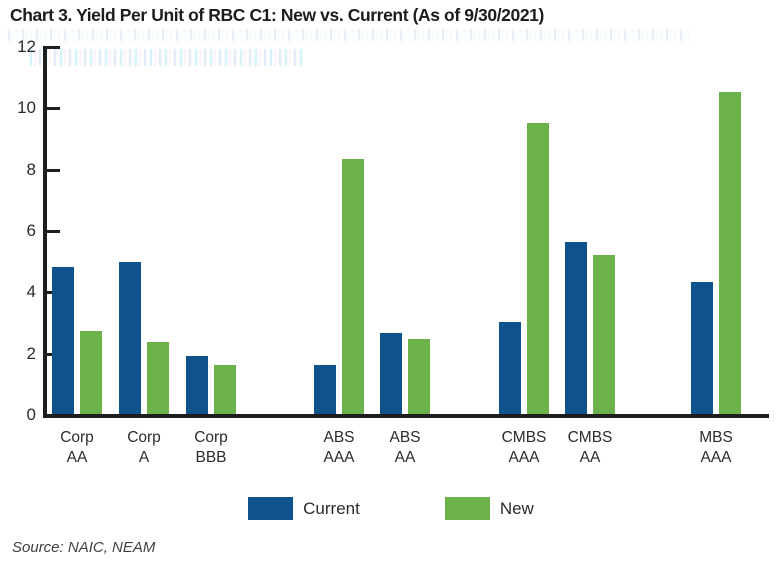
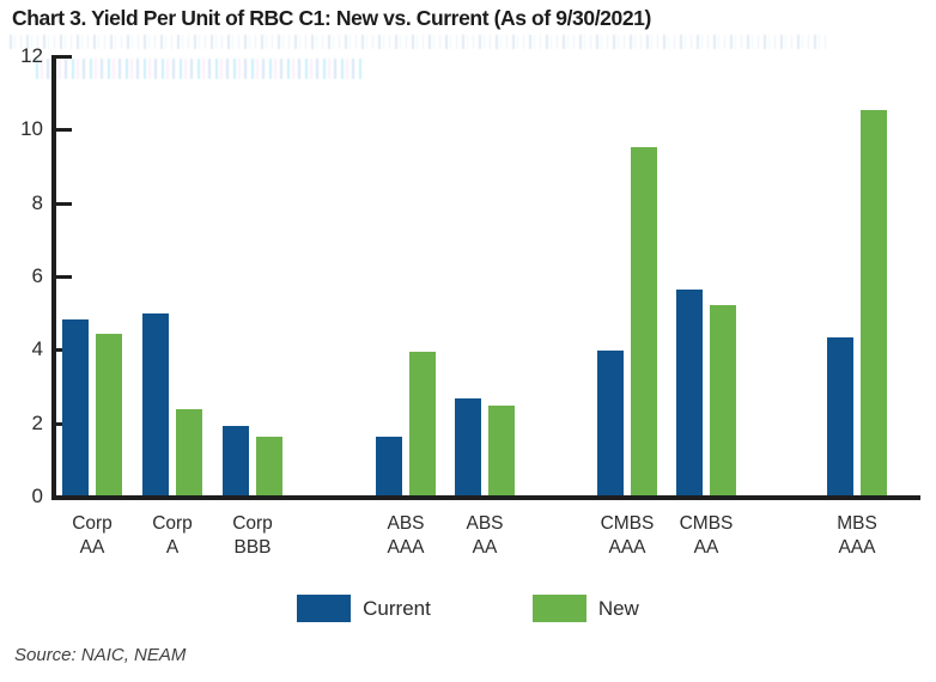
New/Corp AA: 2.7 -> 4.4
New/ABS AAA: 8.3 -> 3.9
Current/CMBS AAA: 3.0 -> 4.0
